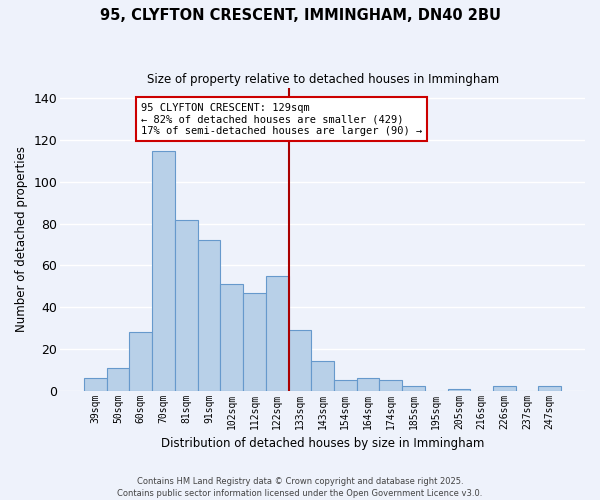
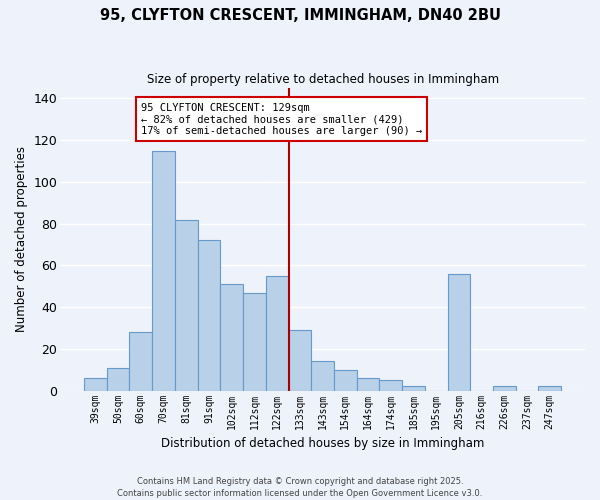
154sqm: 5 -> 10
205sqm: 1 -> 56
